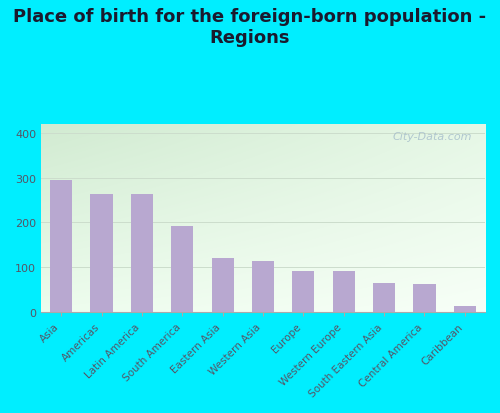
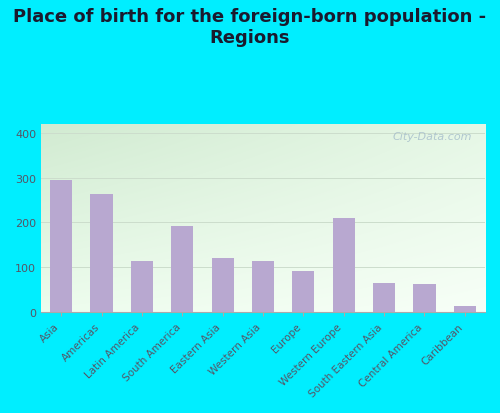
Latin America: 264 -> 115
Western Europe: 92 -> 210
